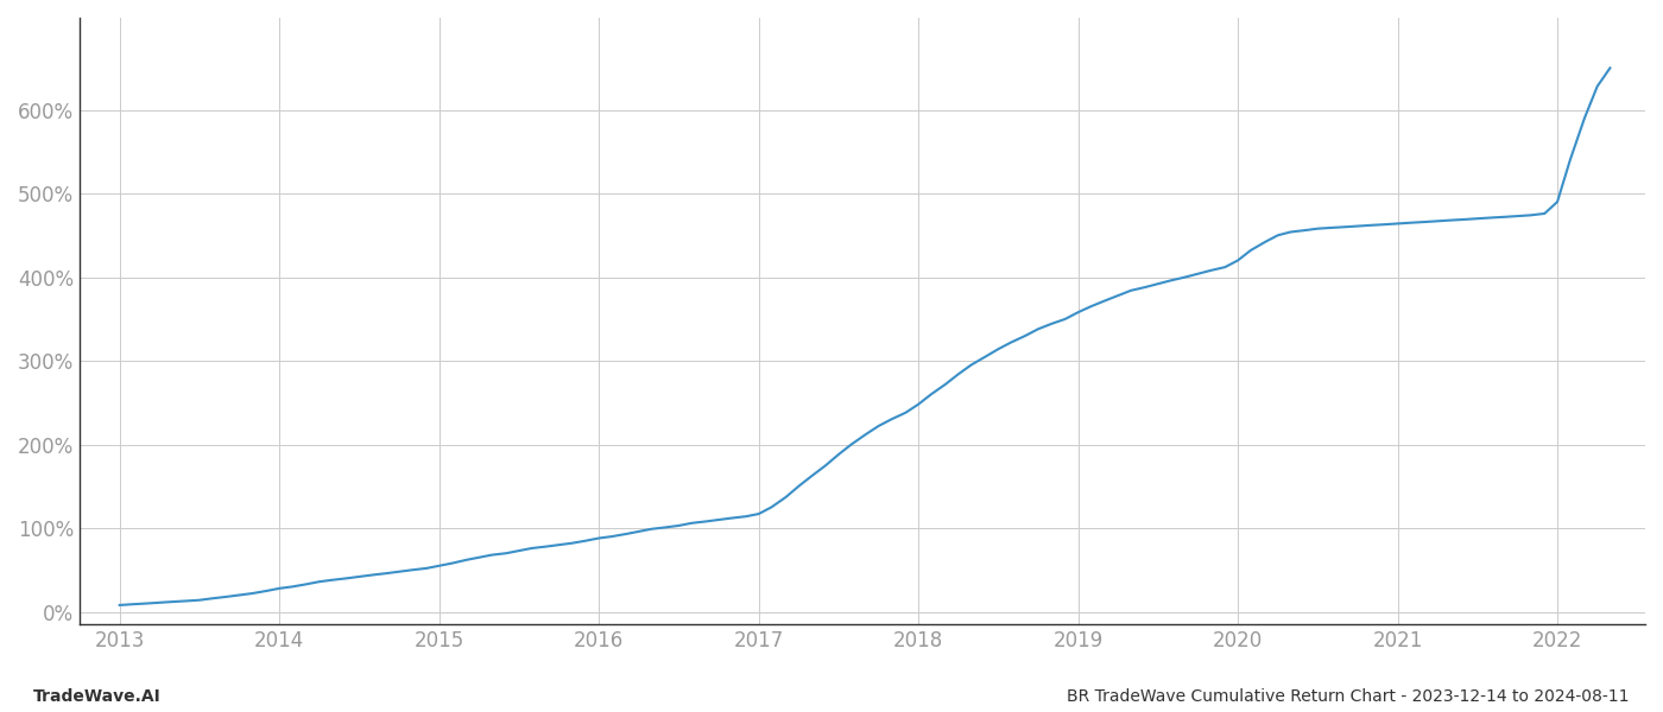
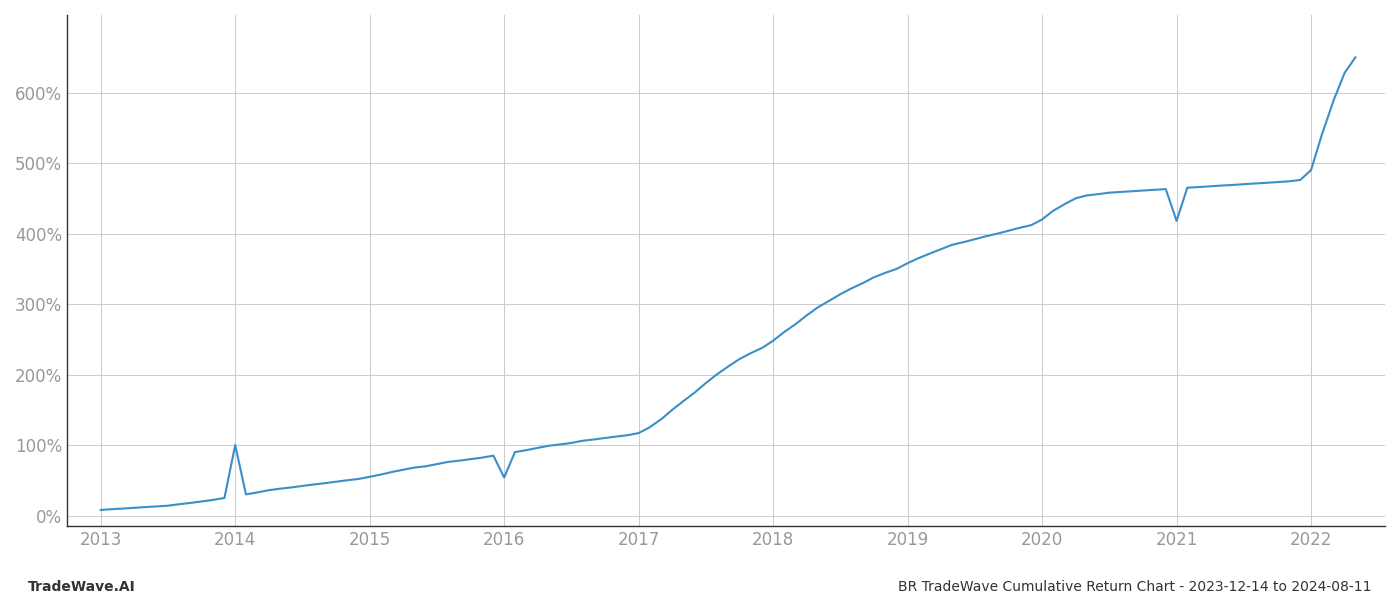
2014: 28% -> 100%
2016: 88% -> 54%
2021: 464% -> 418%
